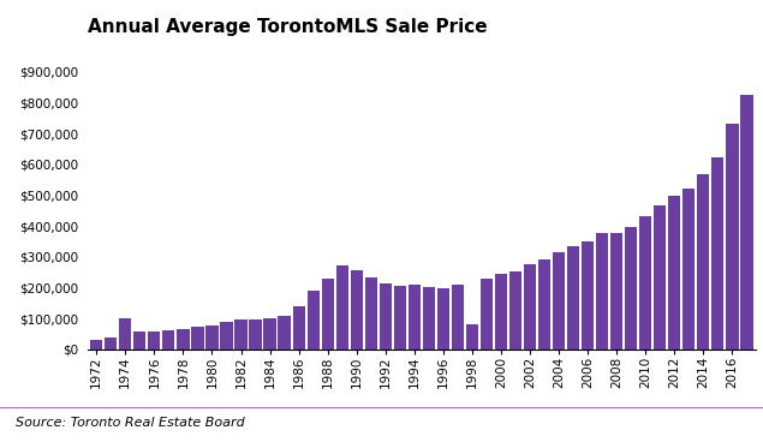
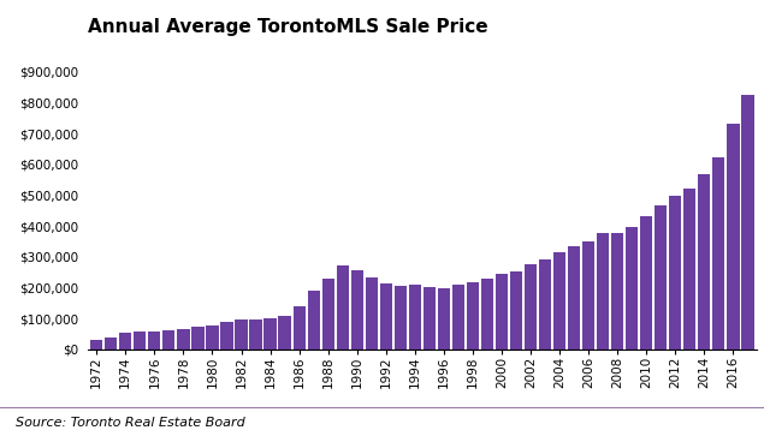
1974: $100,000 -> $55,000
1998: $80,000 -> $216,000
